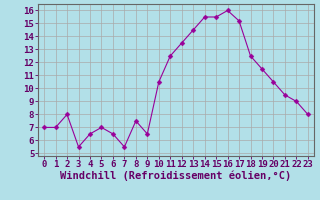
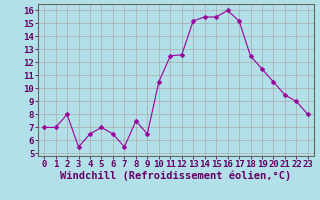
12: 13.5 -> 12.6
13: 14.5 -> 15.2
